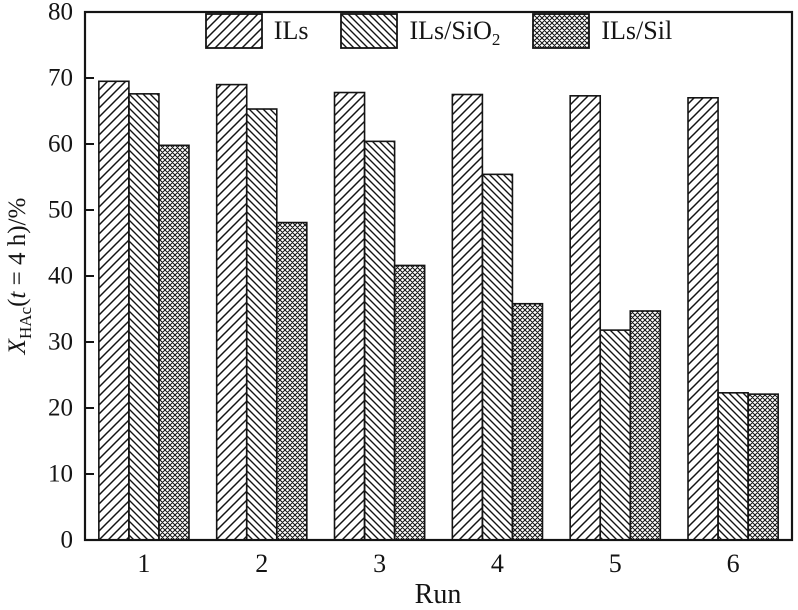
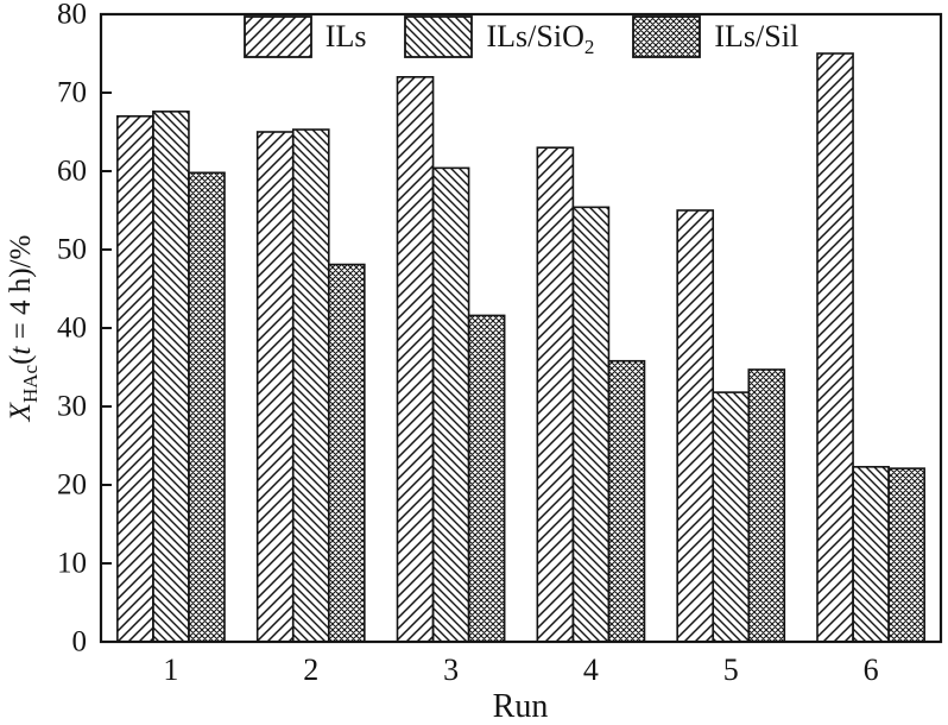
ILs/1: 70 -> 67
ILs/2: 69 -> 65
ILs/3: 68 -> 72
ILs/4: 68 -> 63
ILs/5: 67 -> 55
ILs/6: 67 -> 75
